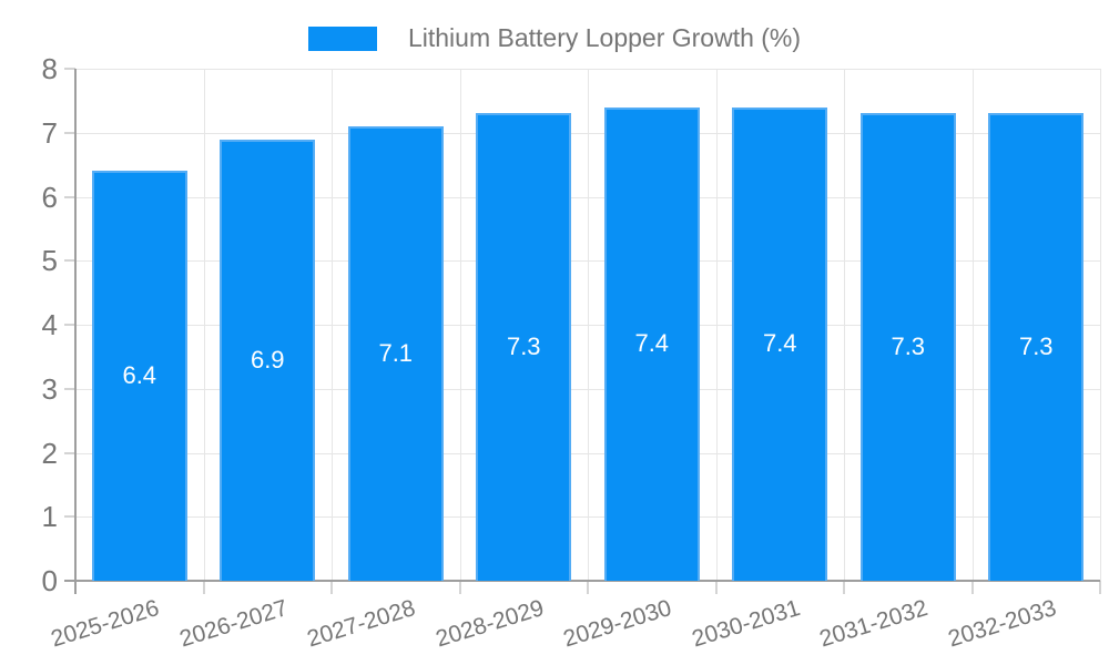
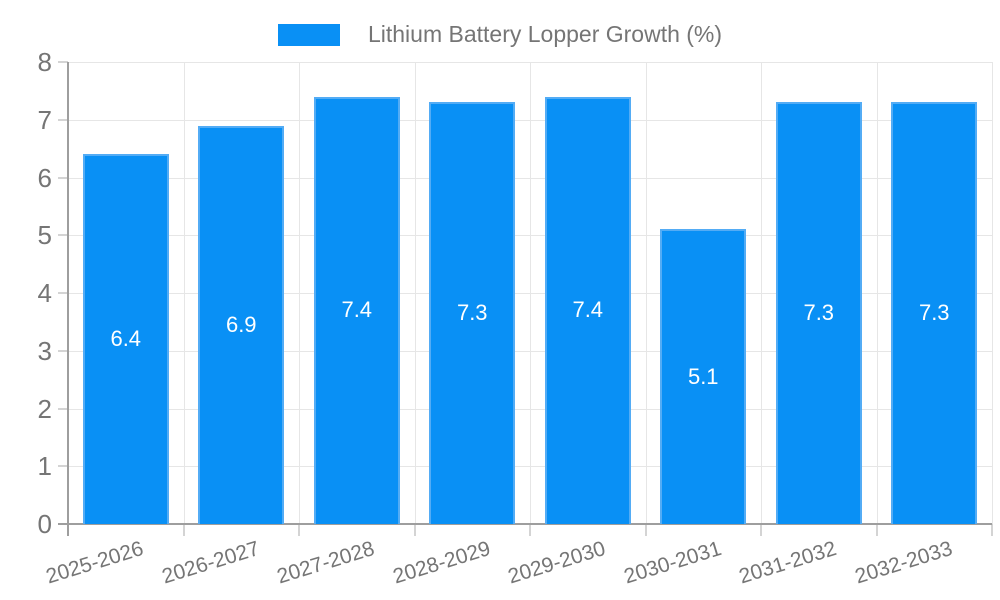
2027-2028: 7.1 -> 7.4
2030-2031: 7.4 -> 5.1
